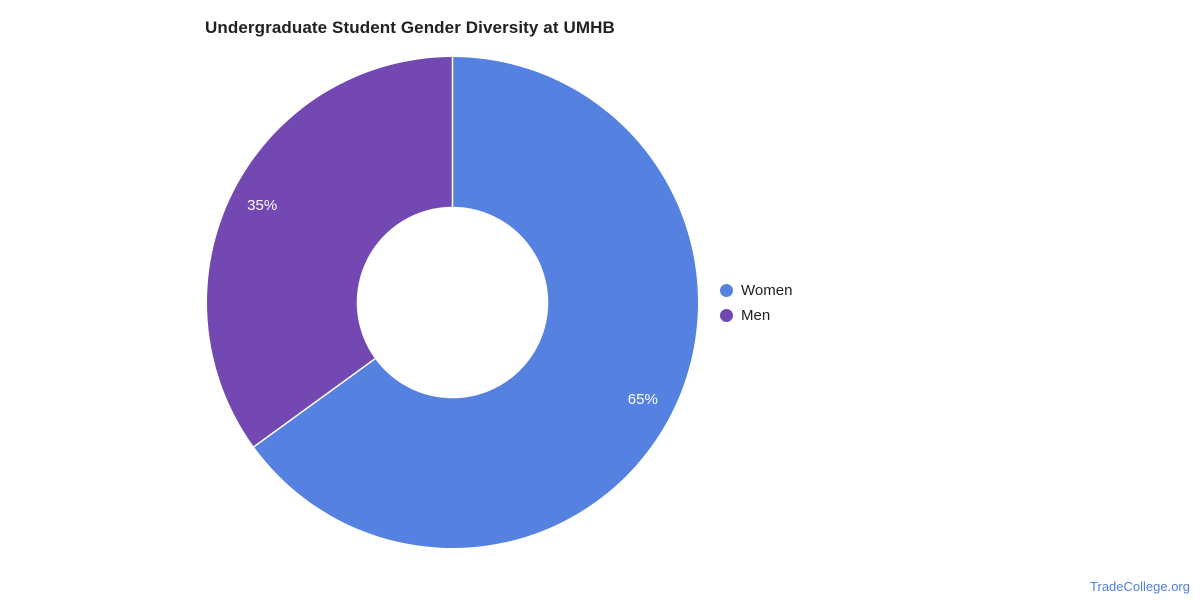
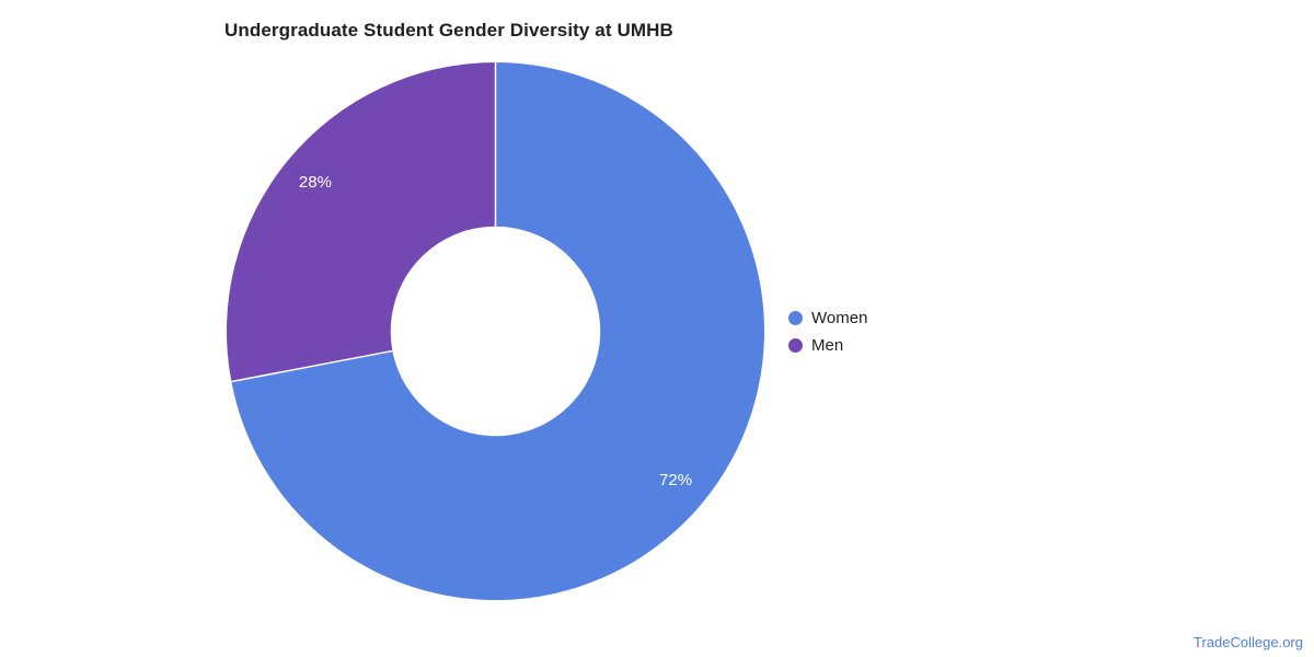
Women: 65% -> 72%
Men: 35% -> 28%
